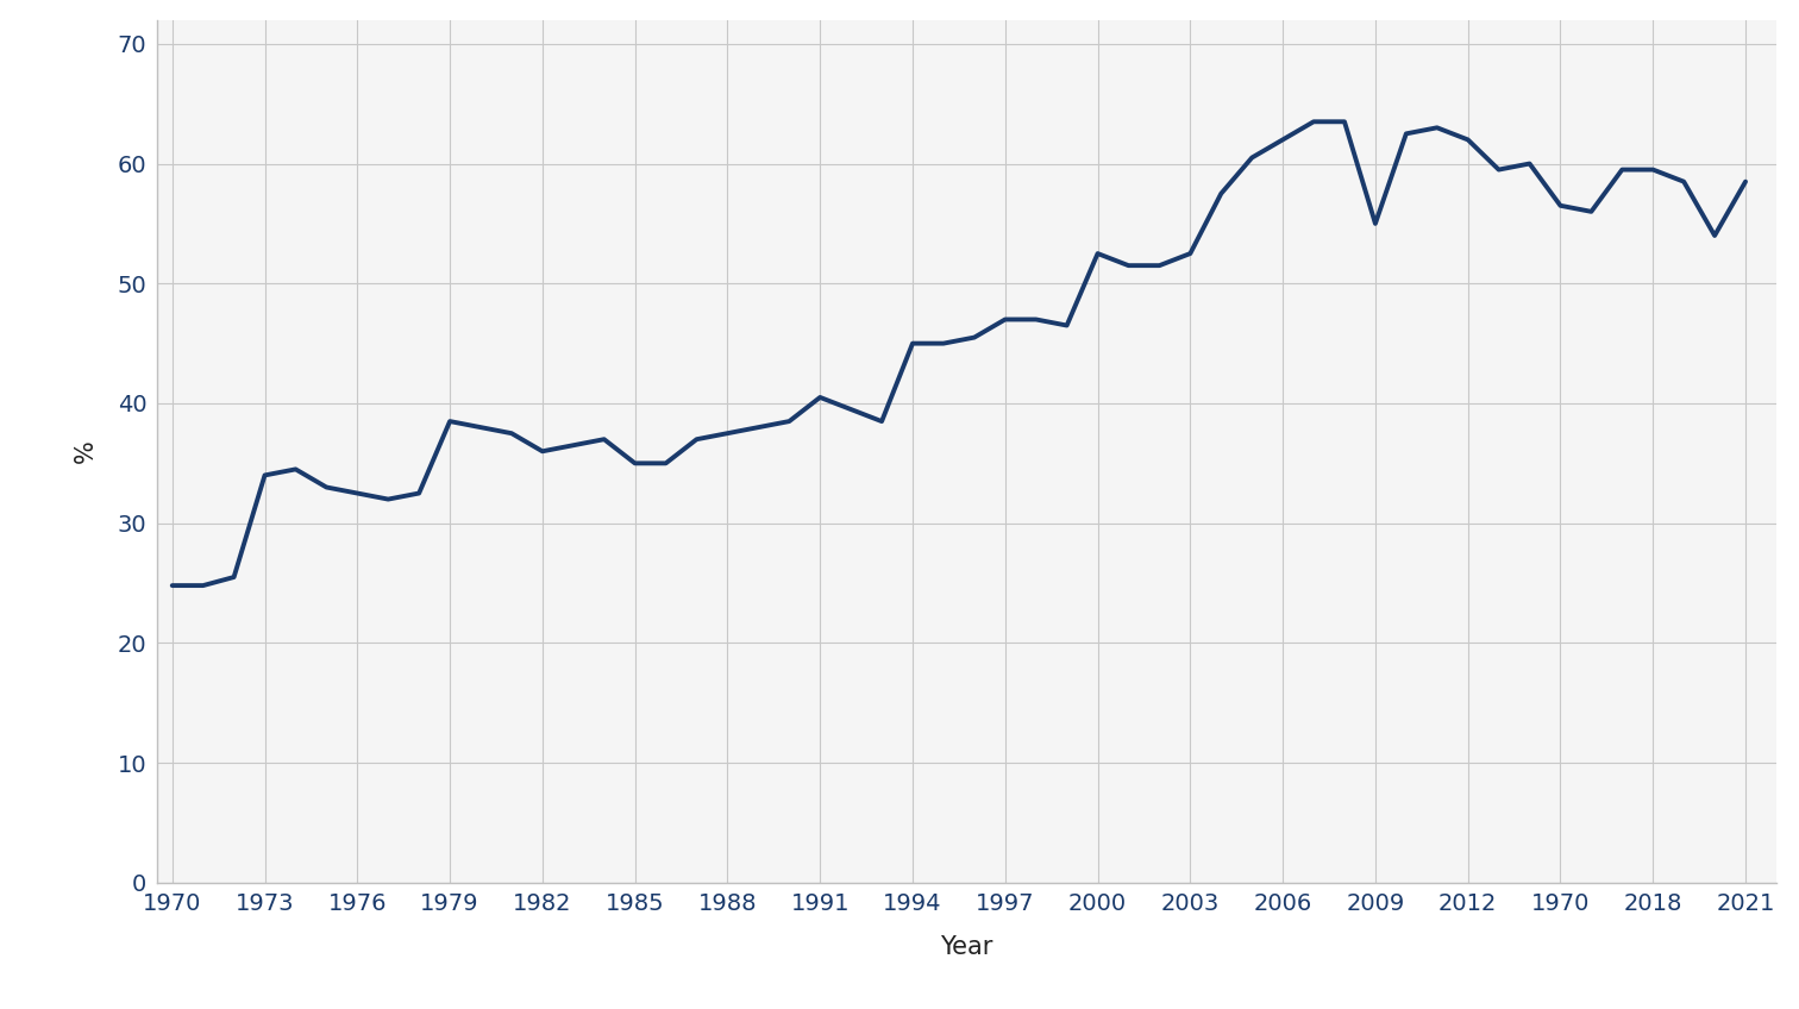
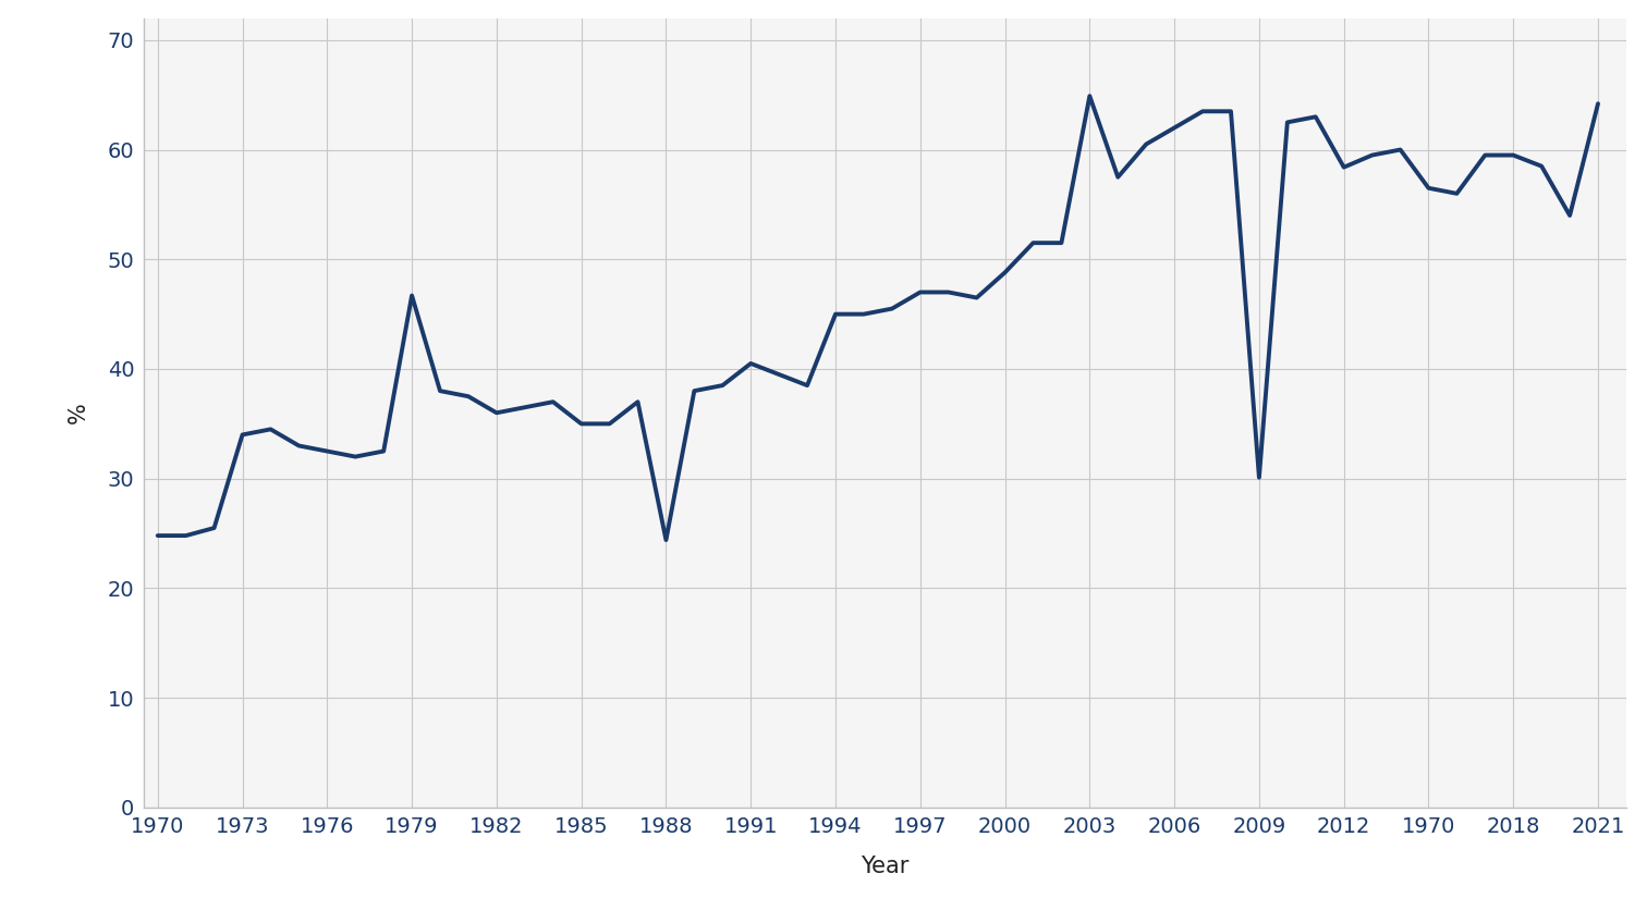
1979: 38.5 -> 46.7
1988: 37.5 -> 24.4
2000: 52.5 -> 48.8
2003: 52.5 -> 64.9
2009: 55.0 -> 30.1
2012: 62.0 -> 58.4
2021: 58.5 -> 64.2
